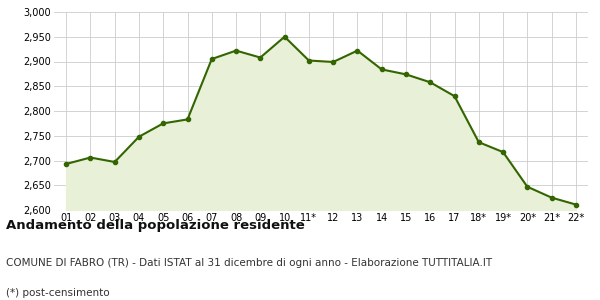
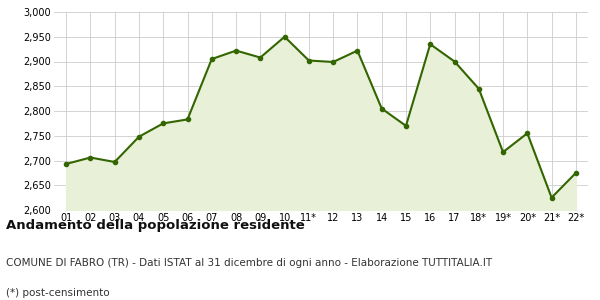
14: 2,884 -> 2,805
15: 2,874 -> 2,770
16: 2,858 -> 2,935
17: 2,830 -> 2,900
18*: 2,737 -> 2,845
20*: 2,647 -> 2,755
22*: 2,611 -> 2,675
